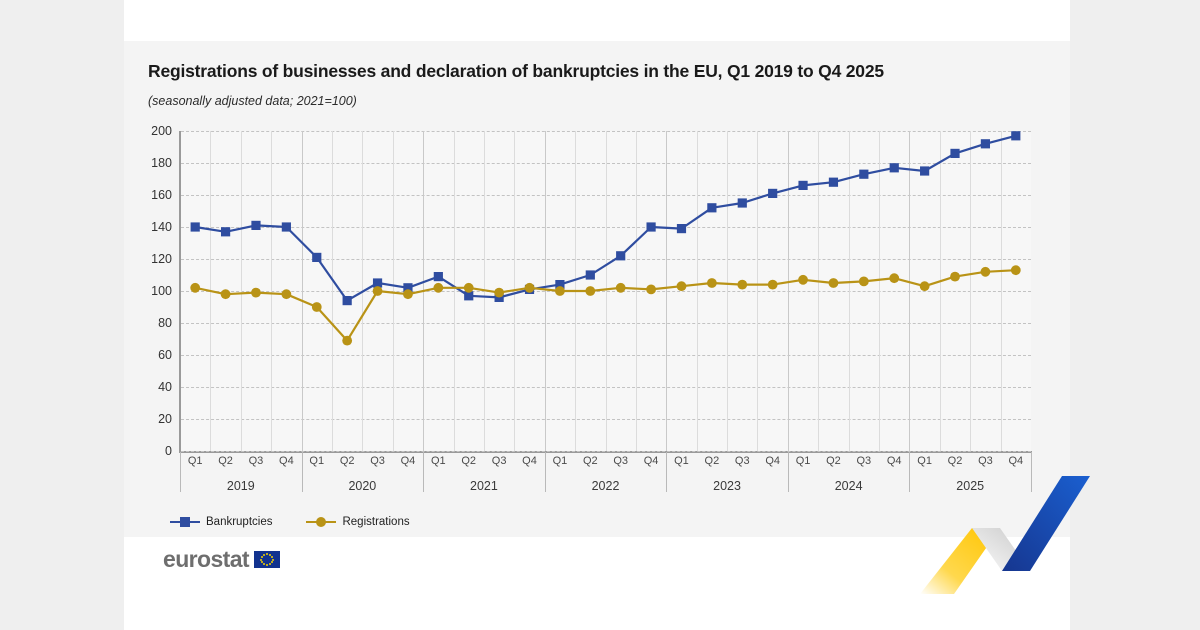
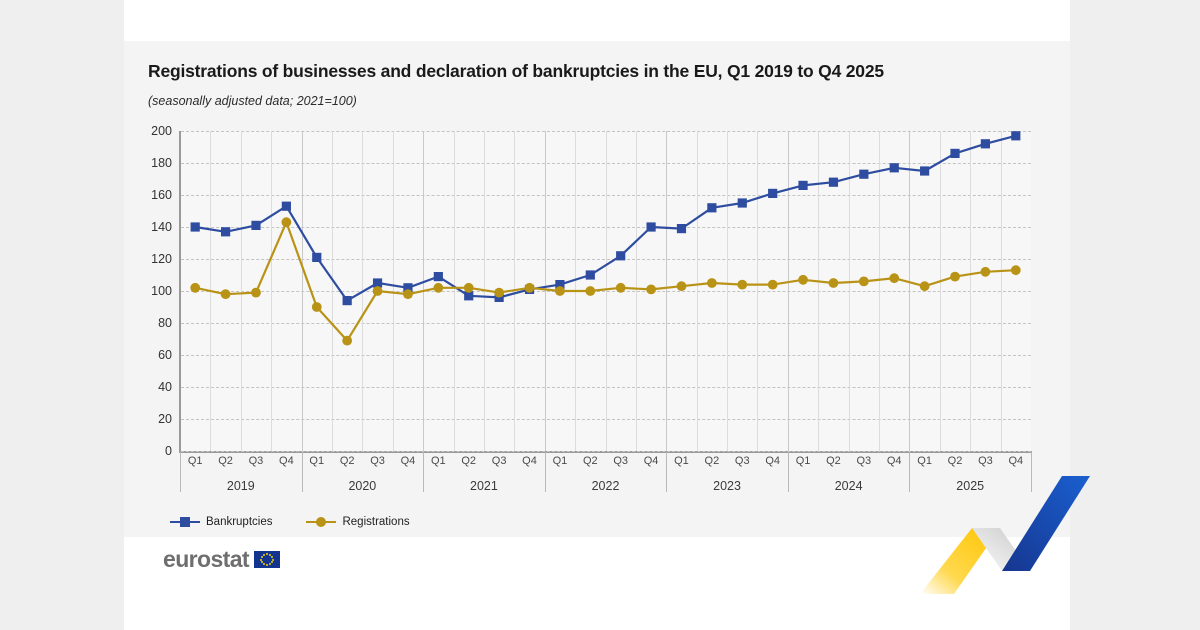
Bankruptcies/Q4 2019: 140 -> 153
Registrations/Q4 2019: 98 -> 143
